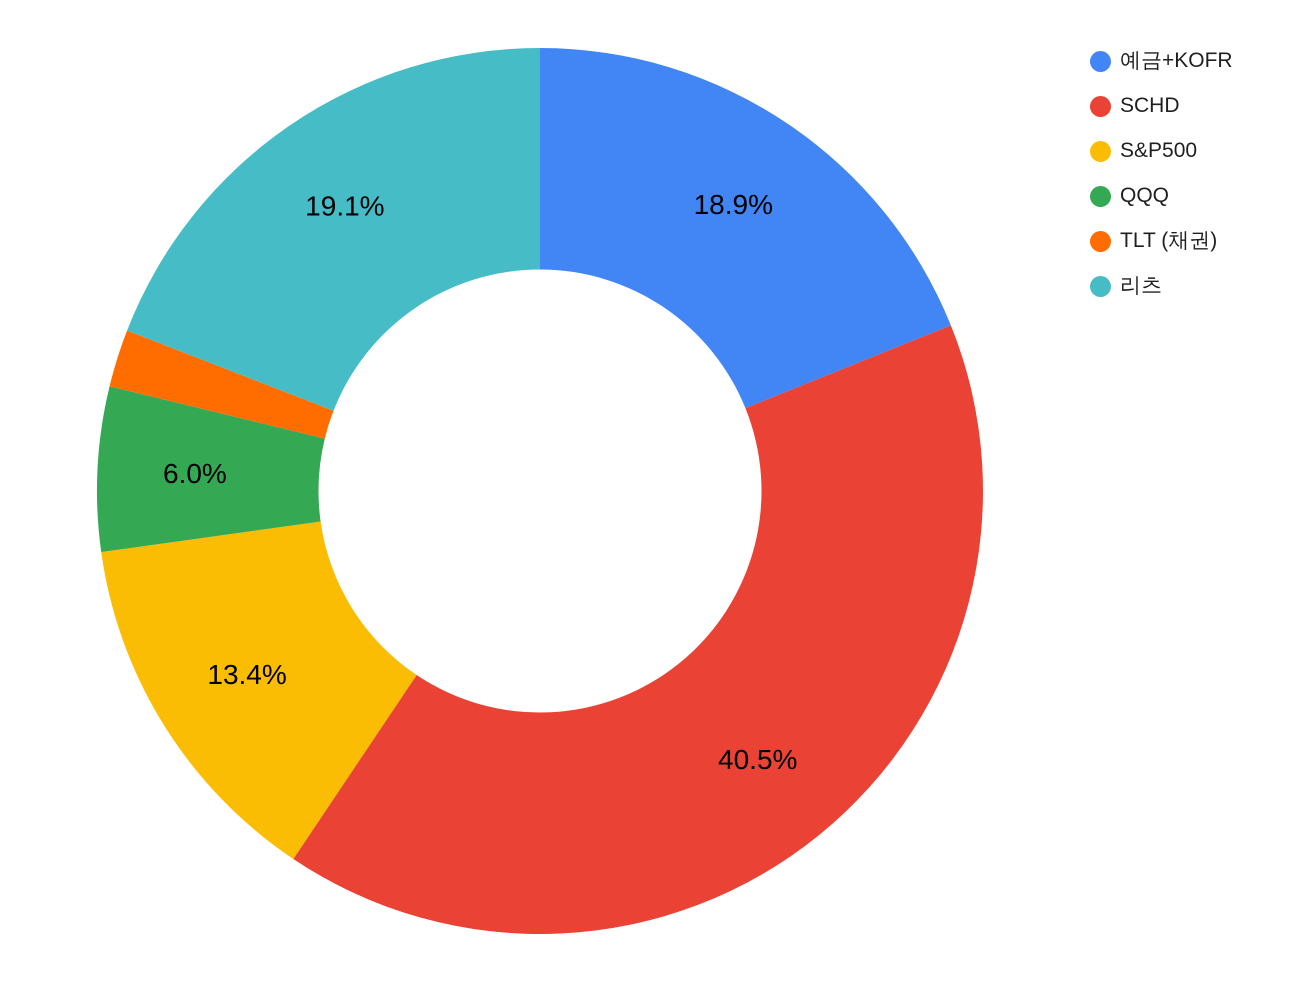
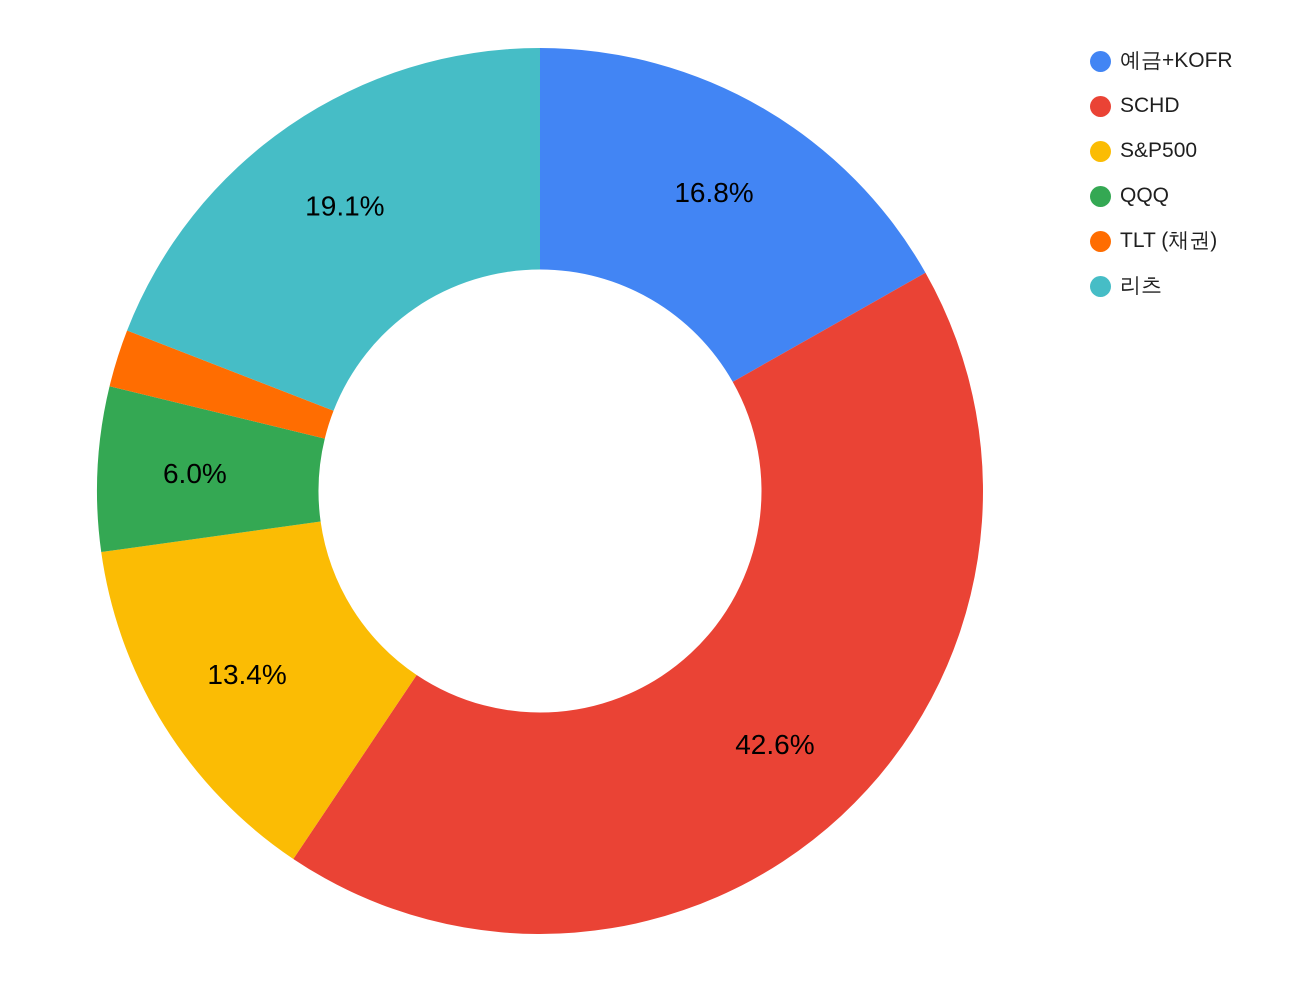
예금+KOFR: 18.9% -> 16.8%
SCHD: 40.5% -> 42.6%
